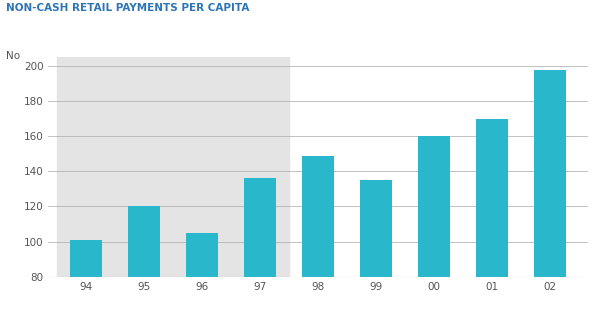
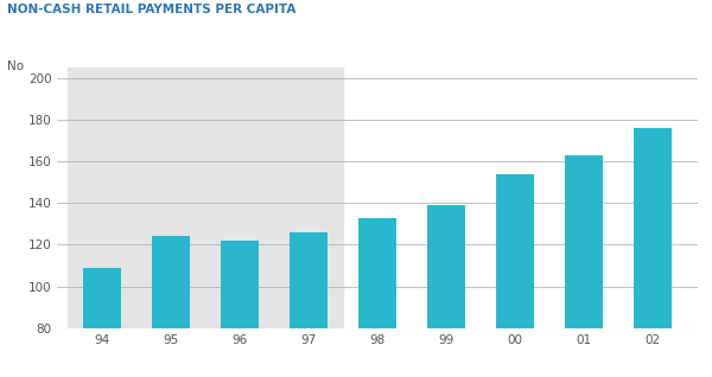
94: 101 -> 109
95: 120 -> 124
96: 105 -> 122
97: 136 -> 126
98: 149 -> 133
99: 135 -> 139
00: 160 -> 154
01: 170 -> 163
02: 198 -> 176
